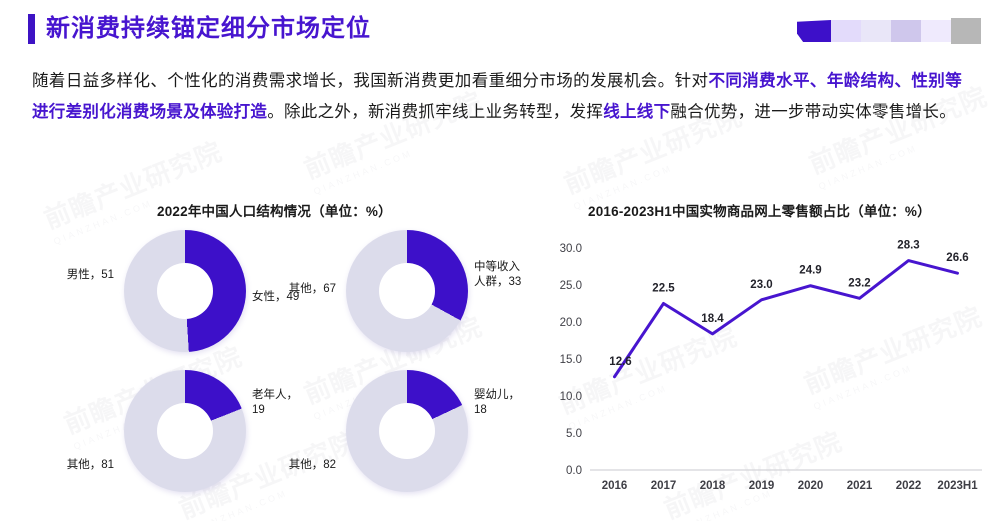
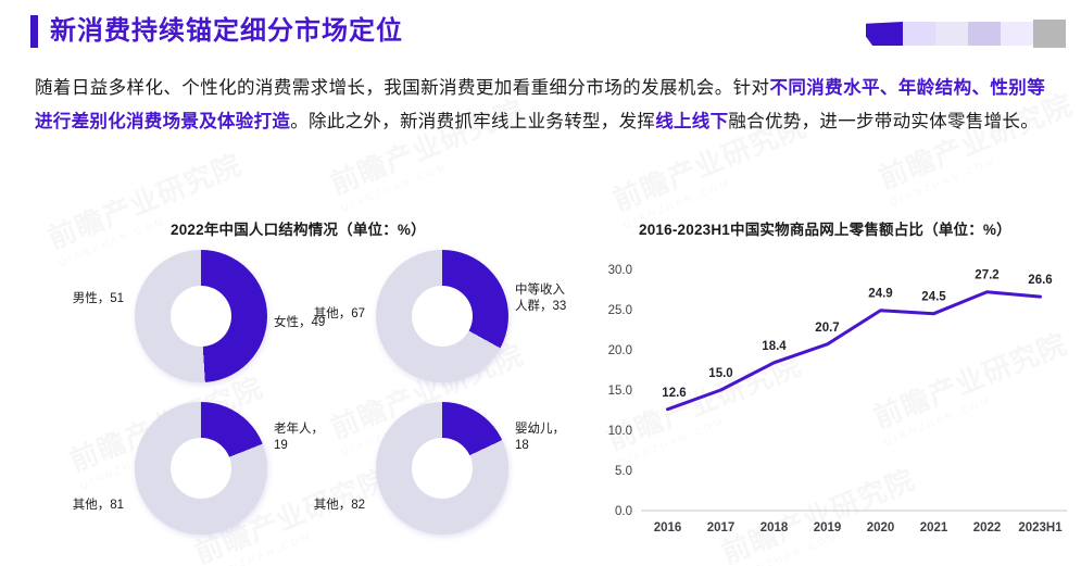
2016-2023H1中国实物商品网上零售额占比（单位：%）/2017: 22.5 -> 15.0
2016-2023H1中国实物商品网上零售额占比（单位：%）/2019: 23.0 -> 20.7
2016-2023H1中国实物商品网上零售额占比（单位：%）/2021: 23.2 -> 24.5
2016-2023H1中国实物商品网上零售额占比（单位：%）/2022: 28.3 -> 27.2
